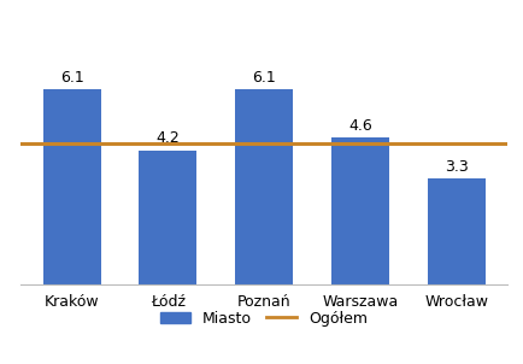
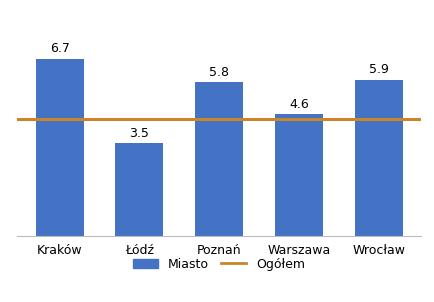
Kraków: 6.1 -> 6.7
Łódź: 4.2 -> 3.5
Poznań: 6.1 -> 5.8
Wrocław: 3.3 -> 5.9
